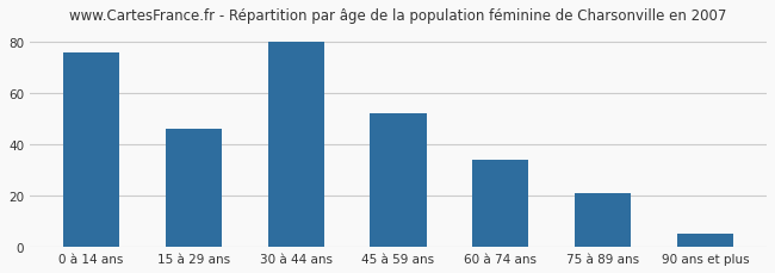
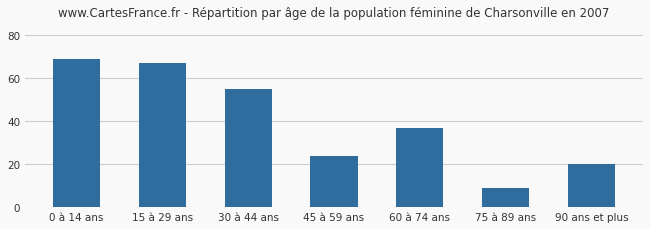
0 à 14 ans: 76 -> 69
15 à 29 ans: 46 -> 67
30 à 44 ans: 80 -> 55
45 à 59 ans: 52 -> 24
60 à 74 ans: 34 -> 37
75 à 89 ans: 21 -> 9
90 ans et plus: 5 -> 20
